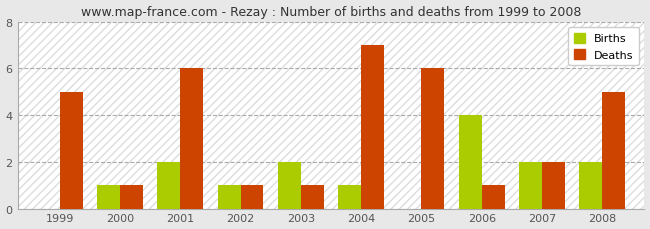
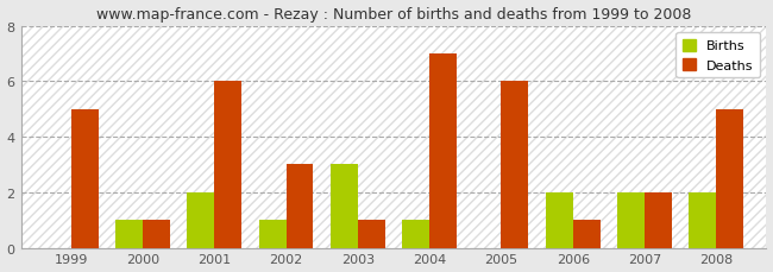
Deaths/2002: 1 -> 3
Births/2003: 2 -> 3
Births/2006: 4 -> 2
